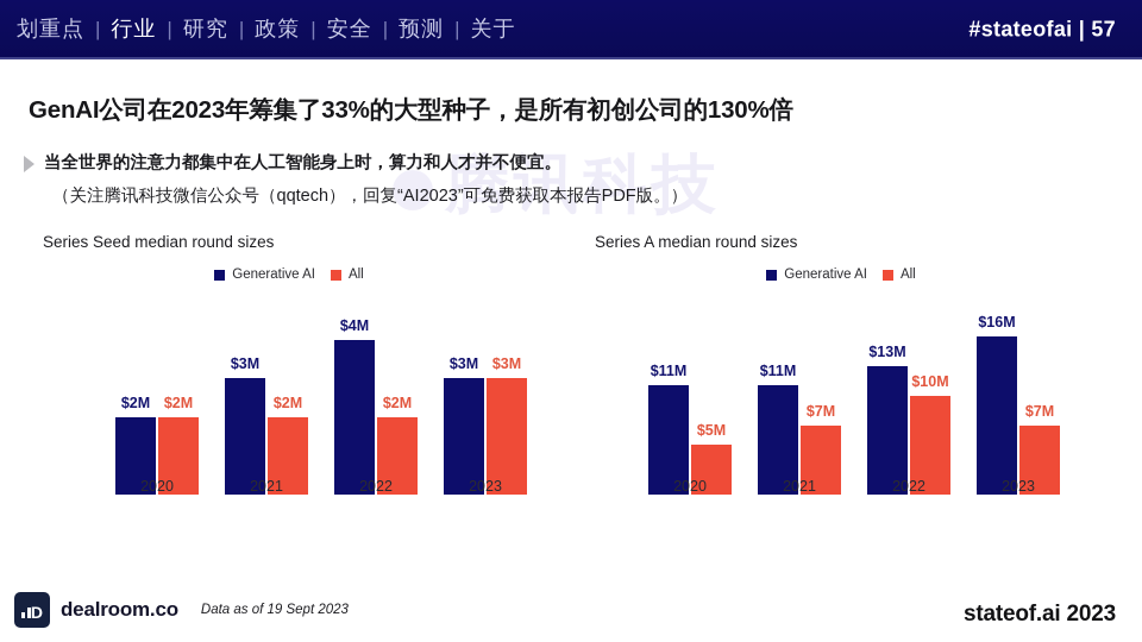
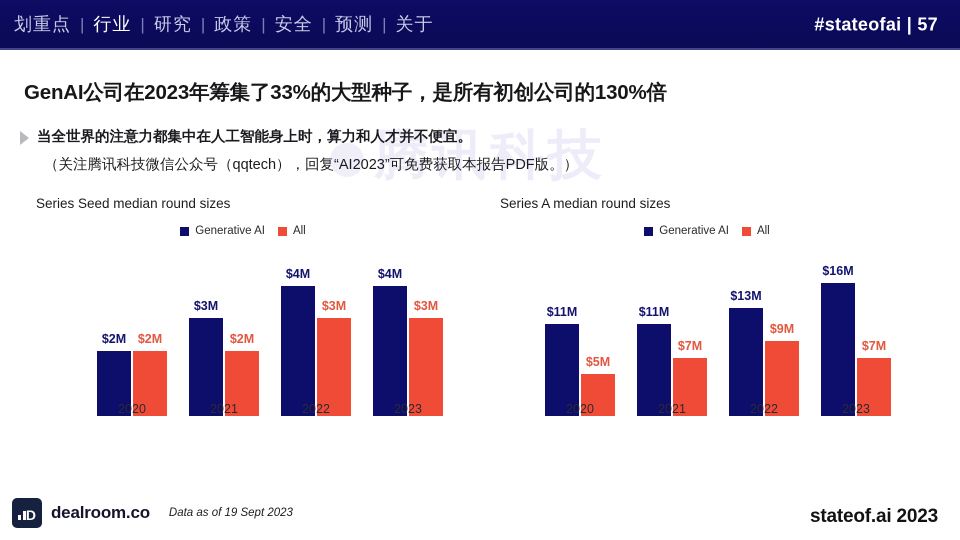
Series Seed median round sizes/All/2022: $2M -> $3M
Series Seed median round sizes/Generative AI/2023: $3M -> $4M
Series A median round sizes/All/2022: $10M -> $9M
